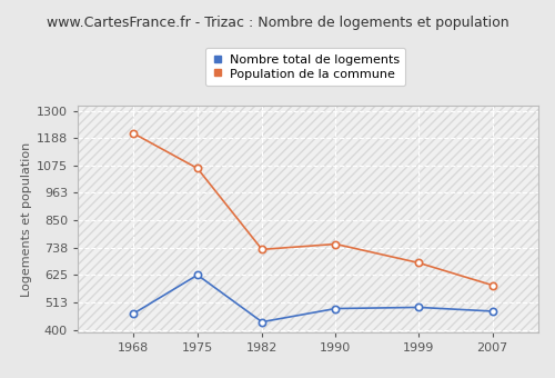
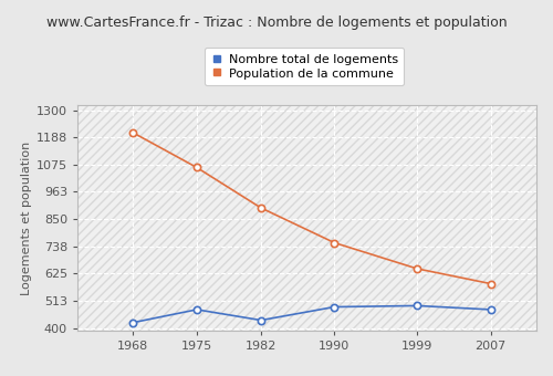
Nombre total de logements/1968: 465 -> 422
Nombre total de logements/1975: 625 -> 476
Population de la commune/1982: 730 -> 896
Population de la commune/1999: 675 -> 645
